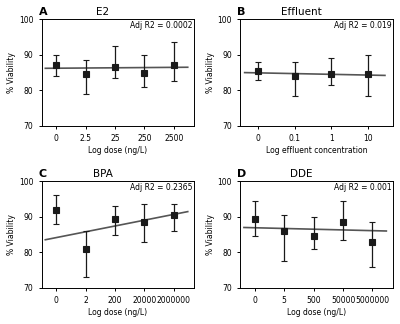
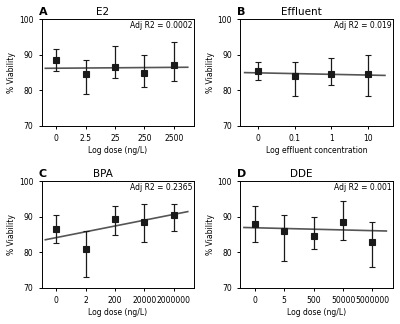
E2/0: 87.0 -> 88.5
BPA/0: 92.0 -> 86.5
DDE/0: 89.5 -> 88.0
